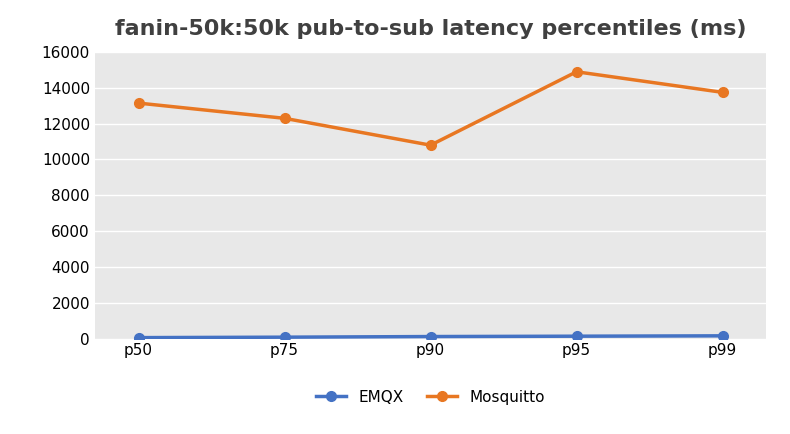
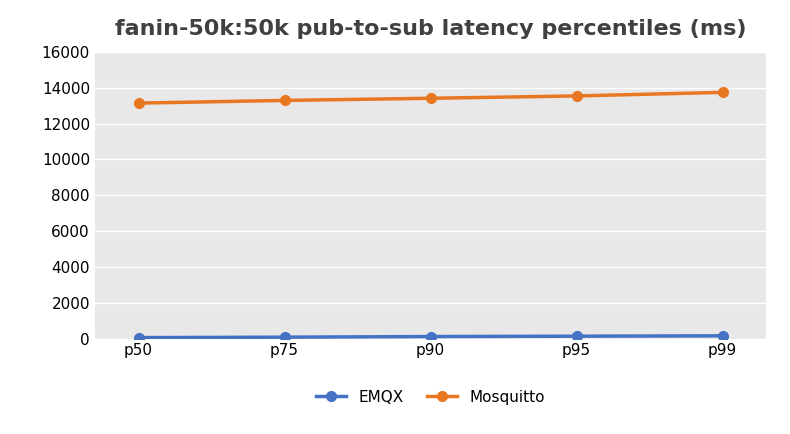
Mosquitto/p75: 12300 -> 13300
Mosquitto/p90: 10800 -> 13400
Mosquitto/p95: 14900 -> 13600
